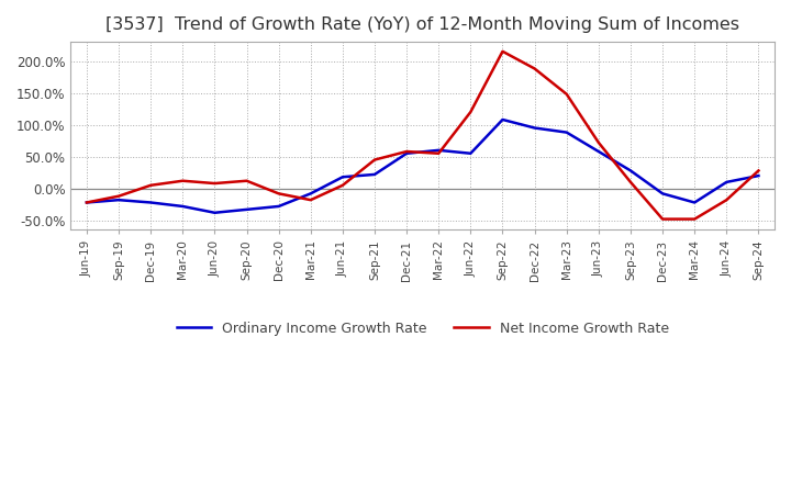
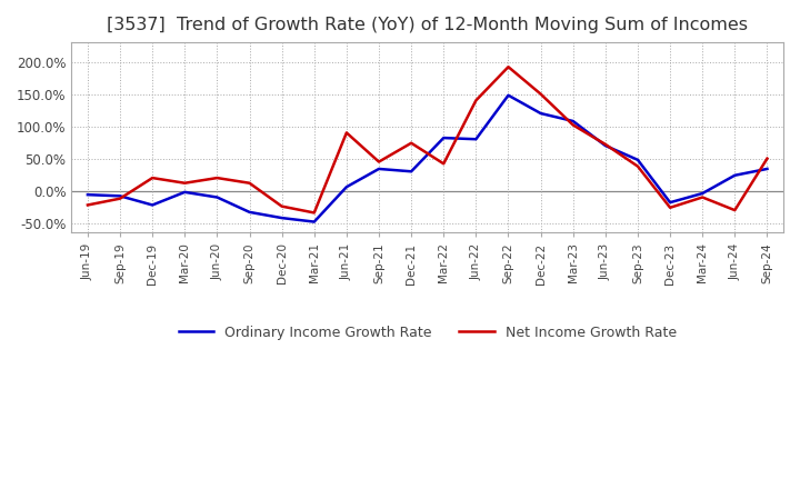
Ordinary Income Growth Rate/Jun-19: -22% -> -6%
Ordinary Income Growth Rate/Sep-19: -18% -> -8%
Net Income Growth Rate/Dec-19: 5% -> 20%
Ordinary Income Growth Rate/Mar-20: -28% -> -2%
Ordinary Income Growth Rate/Jun-20: -38% -> -10%
Net Income Growth Rate/Jun-20: 8% -> 20%
Ordinary Income Growth Rate/Dec-20: -28% -> -42%
Net Income Growth Rate/Dec-20: -8% -> -24%
Ordinary Income Growth Rate/Mar-21: -8% -> -48%
Net Income Growth Rate/Mar-21: -18% -> -34%
Ordinary Income Growth Rate/Jun-21: 18% -> 6%
Net Income Growth Rate/Jun-21: 5% -> 90%
Ordinary Income Growth Rate/Sep-21: 22% -> 34%
Ordinary Income Growth Rate/Dec-21: 55% -> 30%
Net Income Growth Rate/Dec-21: 58% -> 74%
Ordinary Income Growth Rate/Mar-22: 60% -> 82%
Net Income Growth Rate/Mar-22: 55% -> 42%
Ordinary Income Growth Rate/Jun-22: 55% -> 80%
Net Income Growth Rate/Jun-22: 120% -> 140%
Ordinary Income Growth Rate/Sep-22: 108% -> 148%
Net Income Growth Rate/Sep-22: 215% -> 192%
Ordinary Income Growth Rate/Dec-22: 95% -> 120%
Net Income Growth Rate/Dec-22: 188% -> 150%
Ordinary Income Growth Rate/Mar-23: 88% -> 108%
Net Income Growth Rate/Mar-23: 148% -> 102%
Ordinary Income Growth Rate/Jun-23: 58% -> 70%
Ordinary Income Growth Rate/Sep-23: 28% -> 48%
Net Income Growth Rate/Sep-23: 10% -> 38%
Ordinary Income Growth Rate/Dec-23: -8% -> -18%
Net Income Growth Rate/Dec-23: -48% -> -26%
Ordinary Income Growth Rate/Mar-24: -22% -> -4%
Net Income Growth Rate/Mar-24: -48% -> -10%
Ordinary Income Growth Rate/Jun-24: 10% -> 24%
Net Income Growth Rate/Jun-24: -18% -> -30%
Ordinary Income Growth Rate/Sep-24: 20% -> 34%
Net Income Growth Rate/Sep-24: 28% -> 50%
